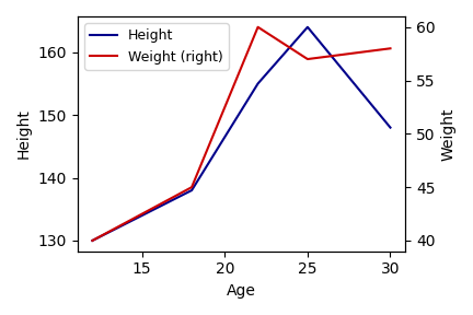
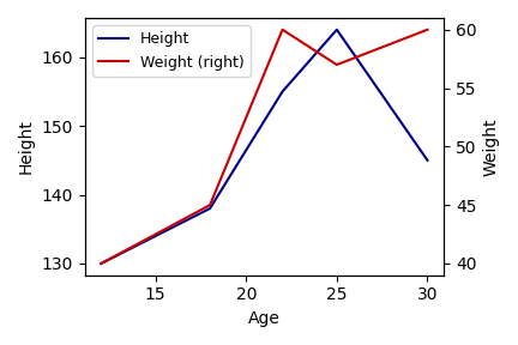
Height/30: 148 -> 145
Weight (right)/30: 58 -> 60
